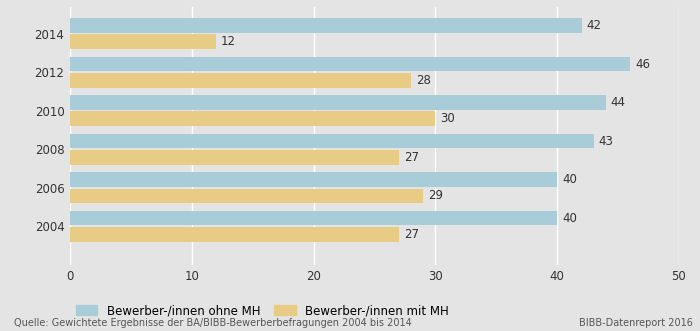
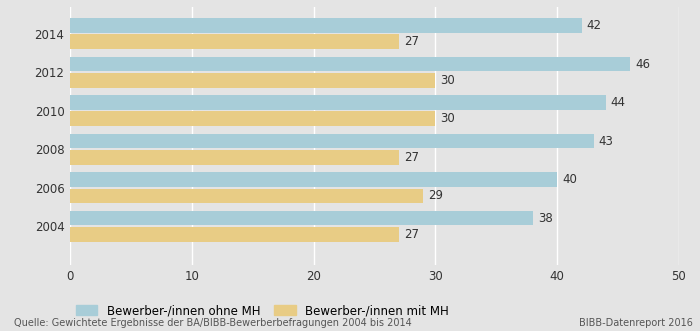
Bewerber-/innen mit MH/2014: 12 -> 27
Bewerber-/innen mit MH/2012: 28 -> 30
Bewerber-/innen ohne MH/2004: 40 -> 38
